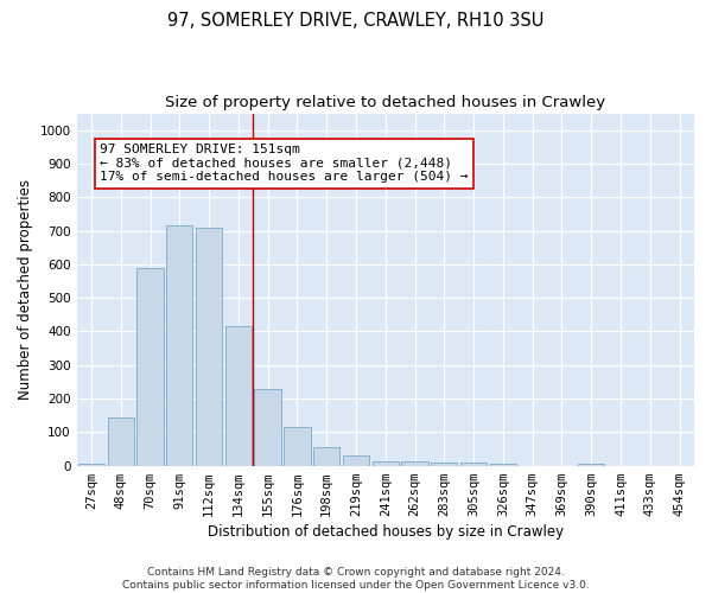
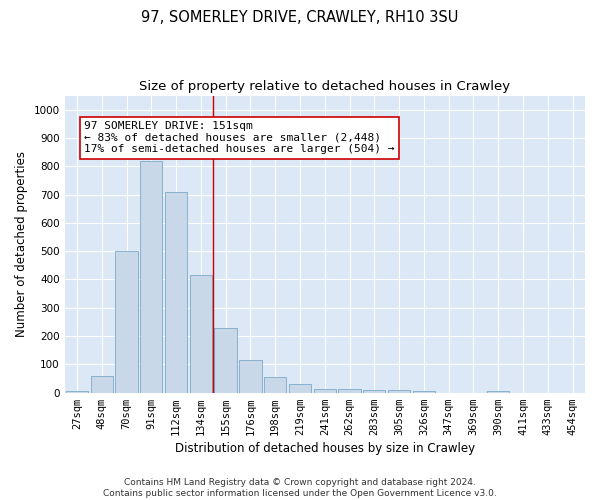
48sqm: 145 -> 60
70sqm: 590 -> 500
91sqm: 715 -> 820
